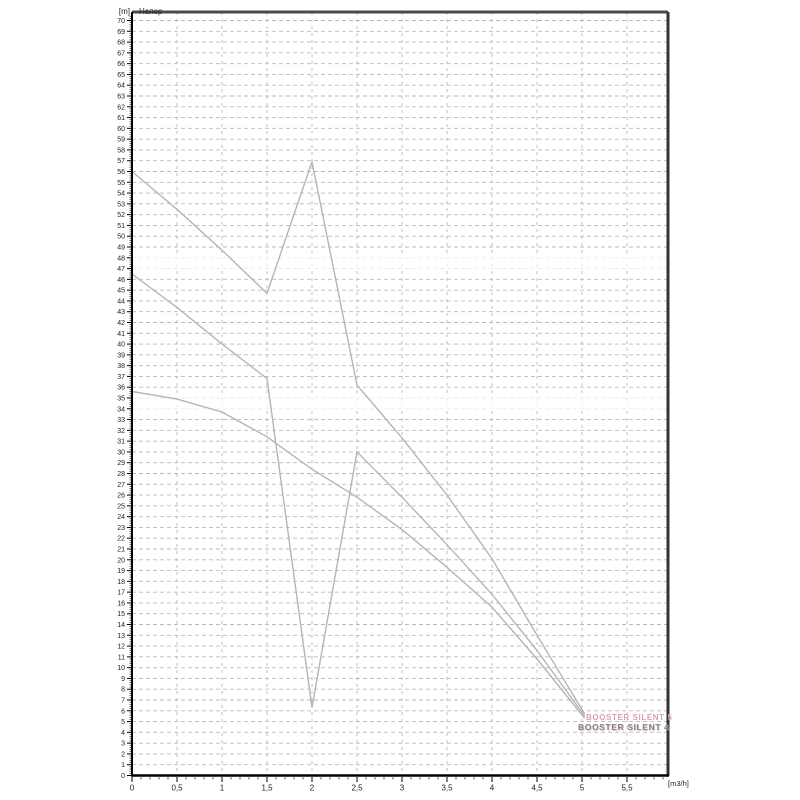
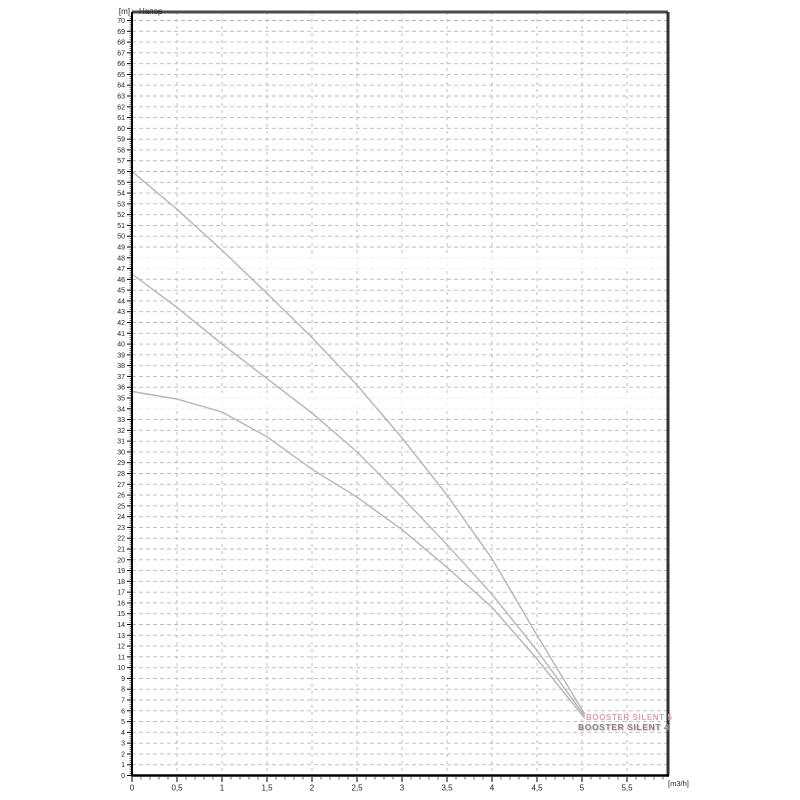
BOOSTER SILENT 5/2: 56.9 -> 40.6
BOOSTER SILENT 4/2: 6.3 -> 33.6
